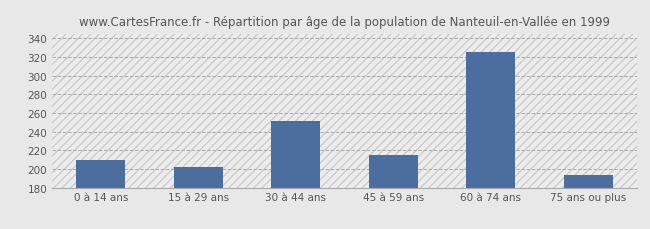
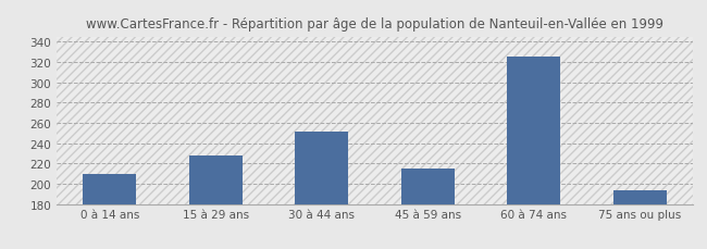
15 à 29 ans: 202 -> 228
